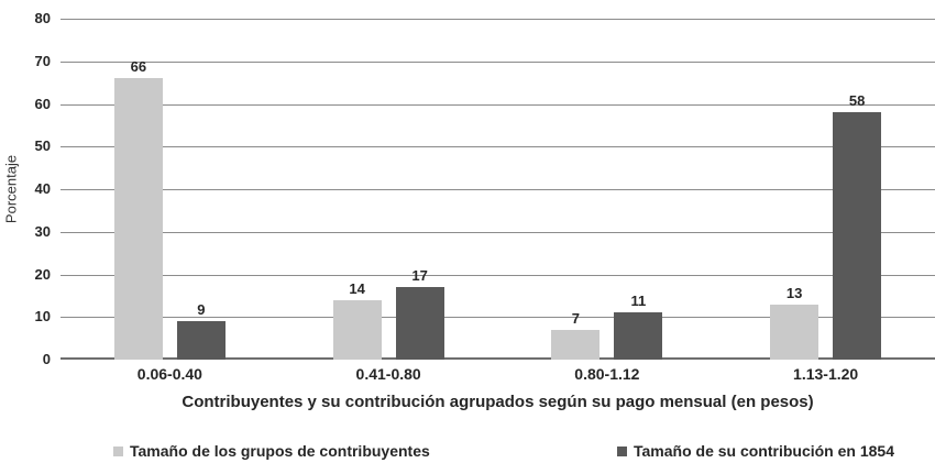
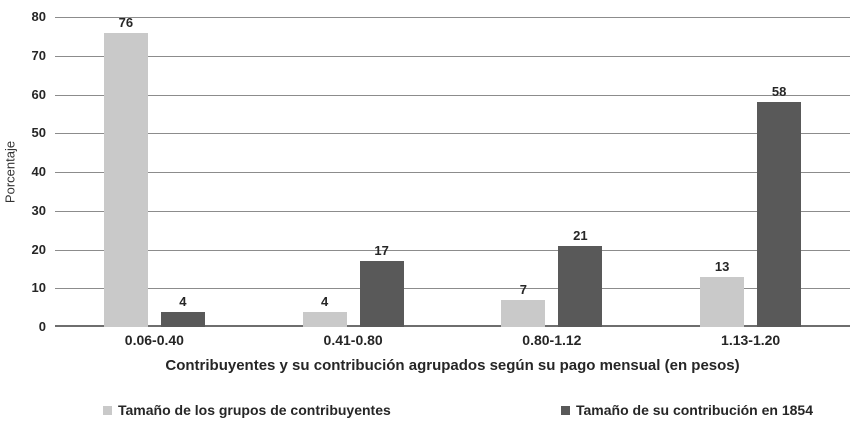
Tamaño de los grupos de contribuyentes/0.06-0.40: 66 -> 76
Tamaño de su contribución en 1854/0.06-0.40: 9 -> 4
Tamaño de los grupos de contribuyentes/0.41-0.80: 14 -> 4
Tamaño de su contribución en 1854/0.80-1.12: 11 -> 21
